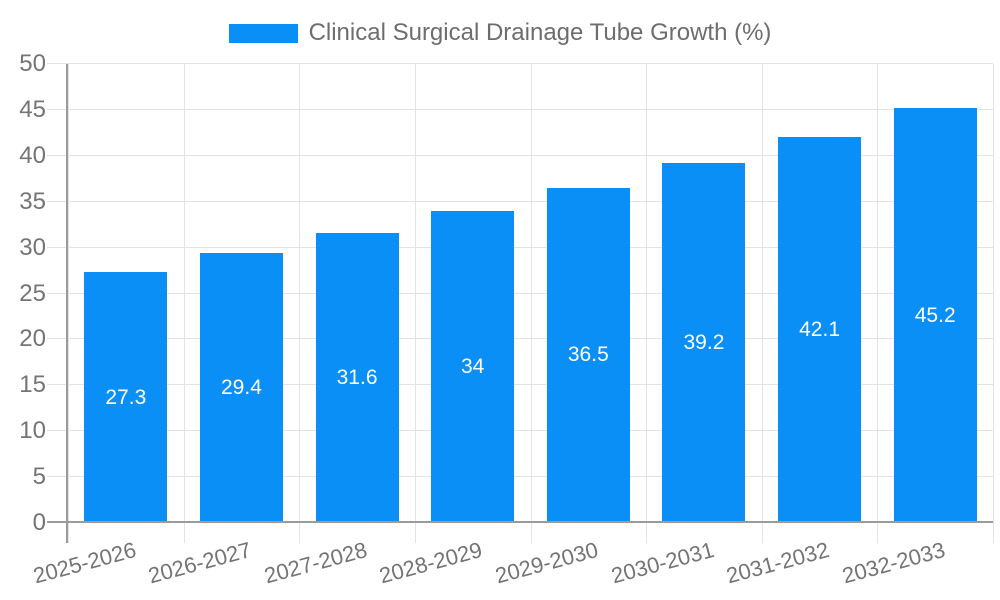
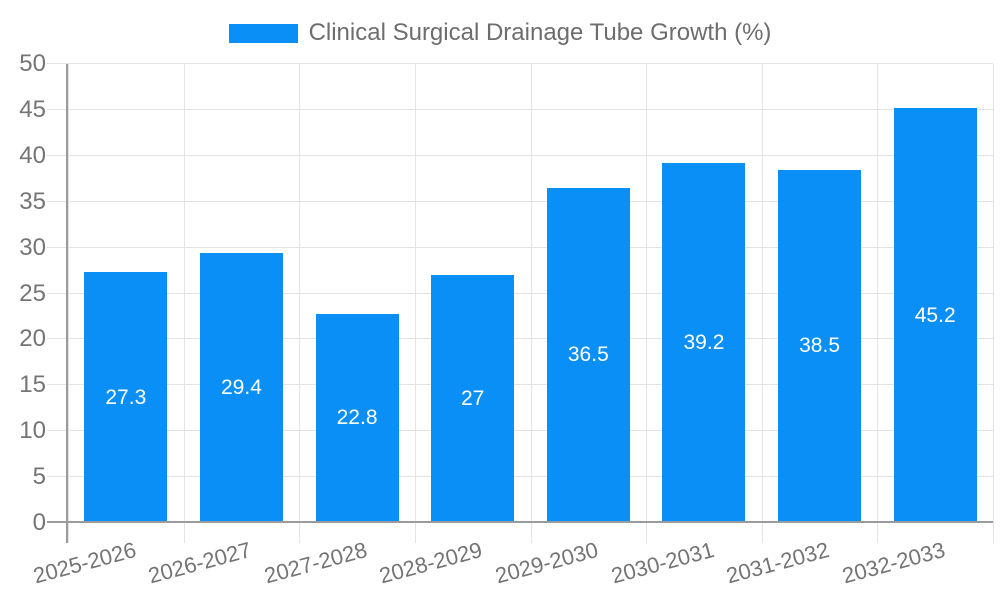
2027-2028: 31.6 -> 22.8
2028-2029: 34 -> 27
2031-2032: 42.1 -> 38.5
